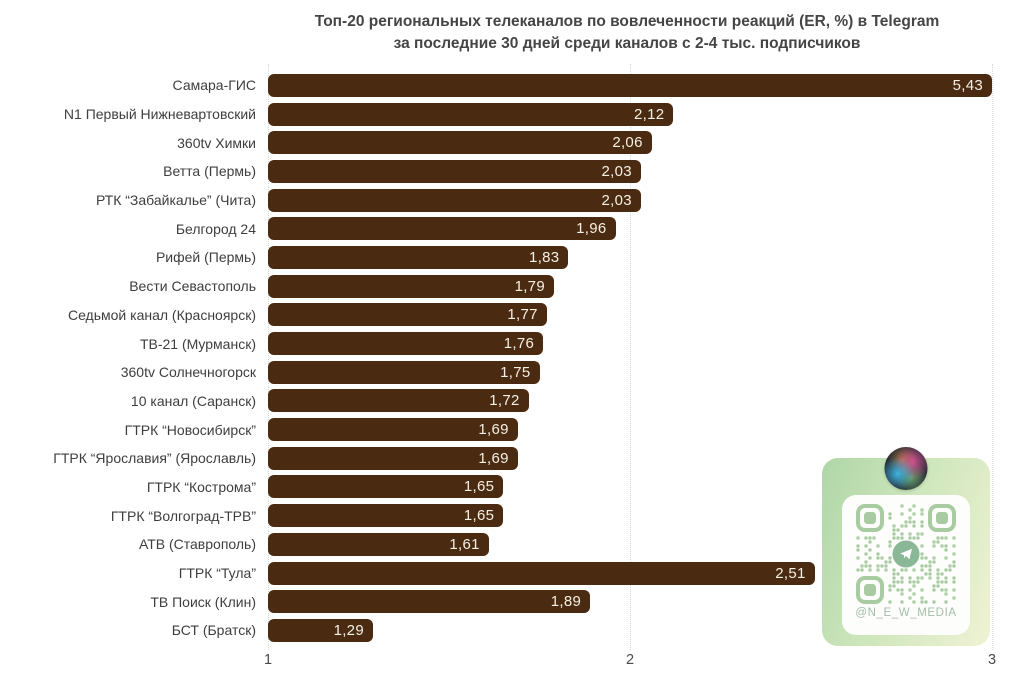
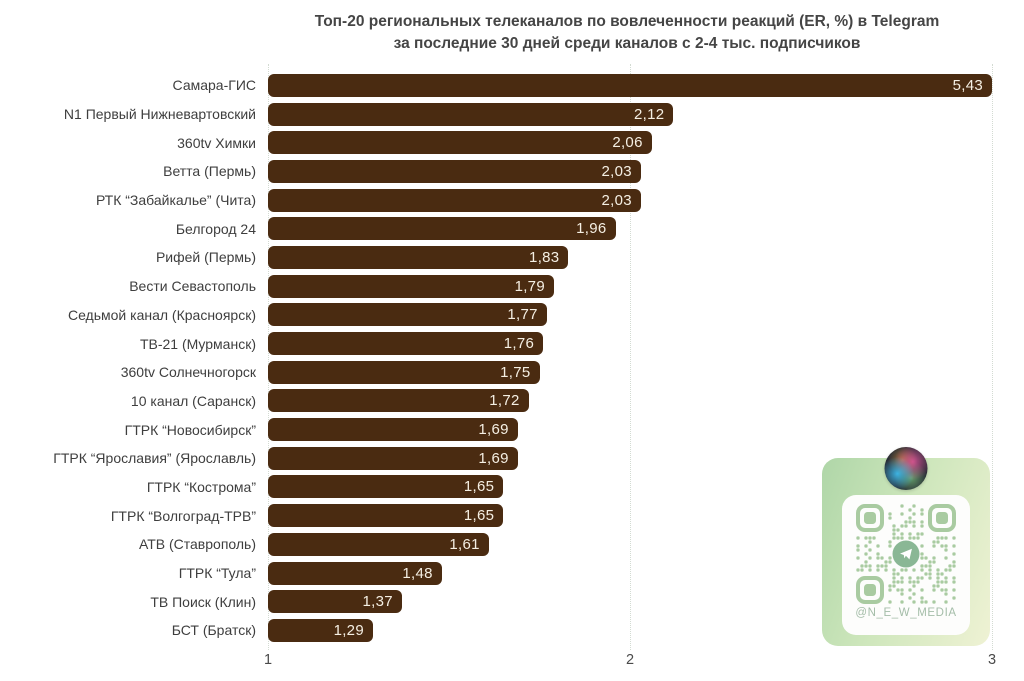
ГТРК “Тула”: 2,51 -> 1,48
ТВ Поиск (Клин): 1,89 -> 1,37
